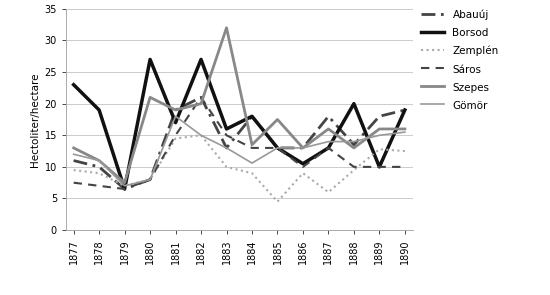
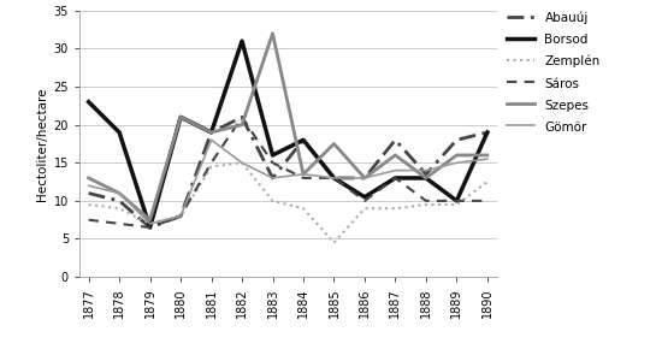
Borsod/1880: 27.0 -> 21.0
Borsod/1881: 17.0 -> 19.0
Borsod/1882: 27.0 -> 31.0
Gömör/1884: 10.6 -> 13.5
Zemplén/1887: 6.0 -> 9.0
Borsod/1888: 20.0 -> 13.0
Zemplén/1889: 12.8 -> 9.5
